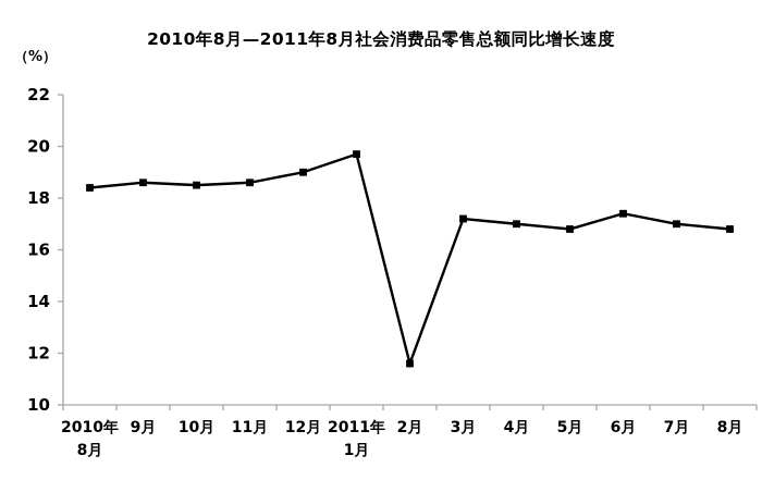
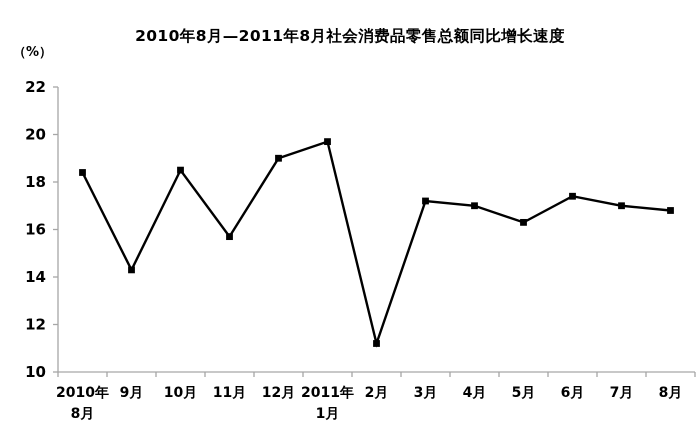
9月: 18.6 -> 14.3
11月: 18.6 -> 15.7
2月: 11.6 -> 11.2
5月: 16.8 -> 16.3
